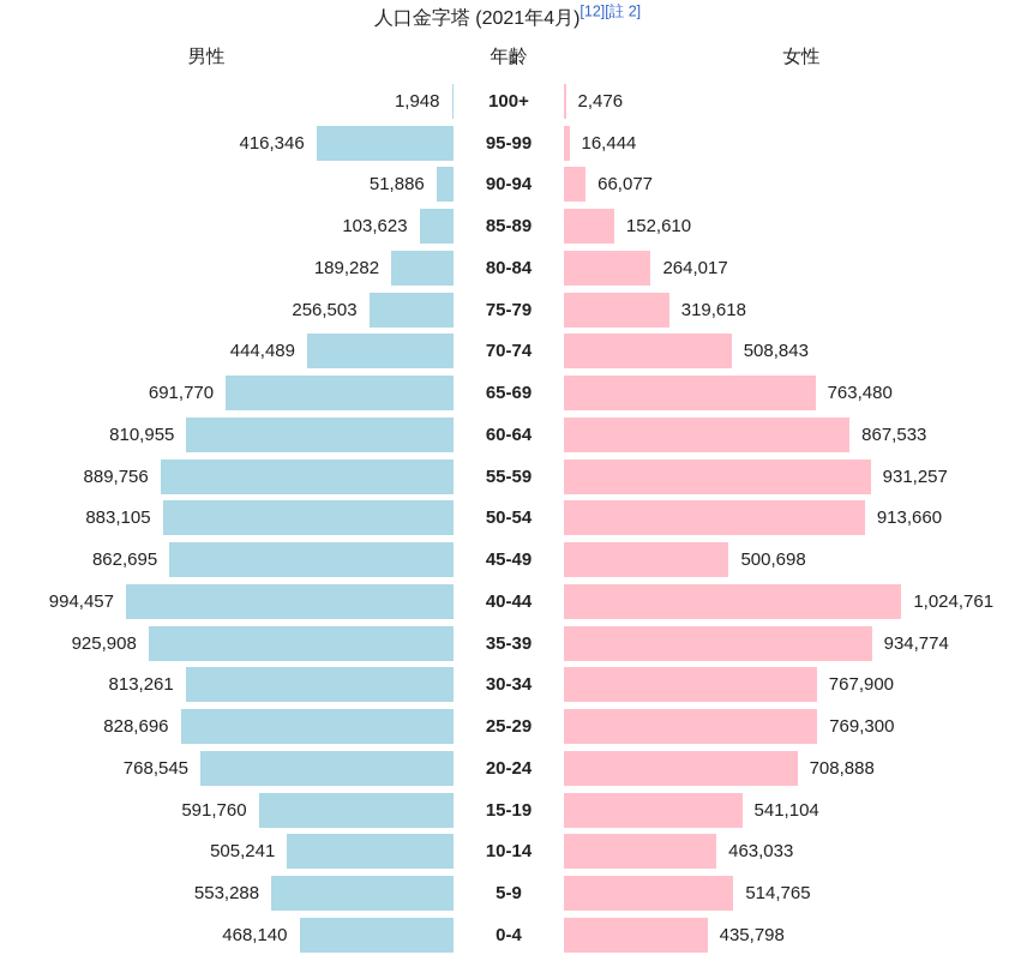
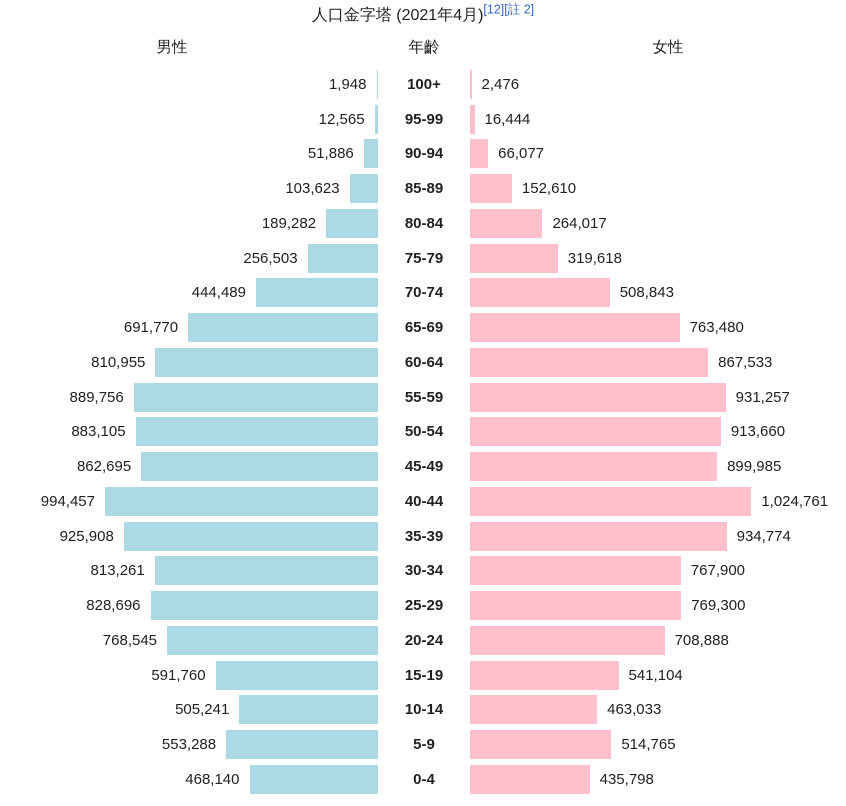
男性/95-99: 416,346 -> 12,565
女性/45-49: 500,698 -> 899,985
